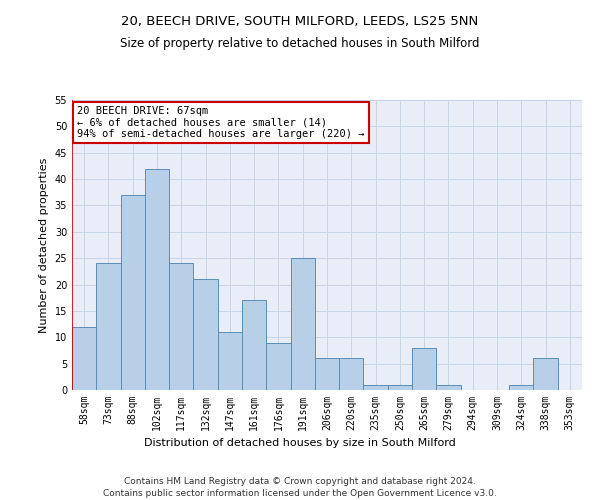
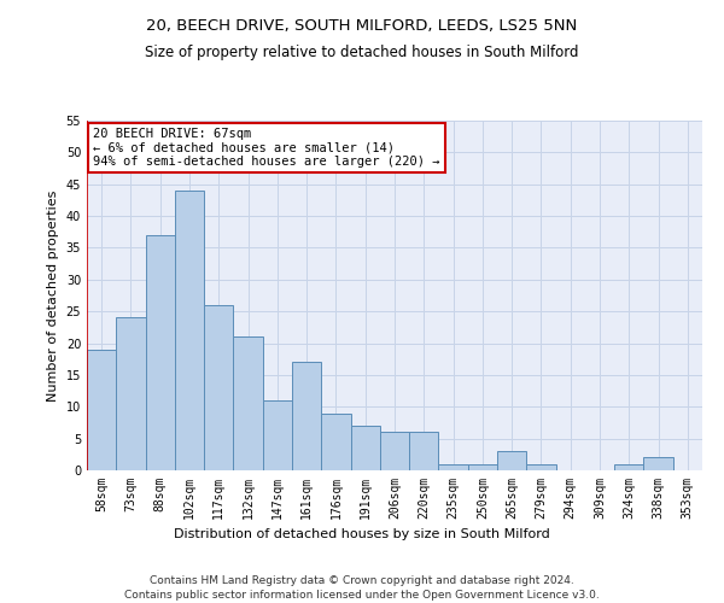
58sqm: 12 -> 19
102sqm: 42 -> 44
117sqm: 24 -> 26
191sqm: 25 -> 7
265sqm: 8 -> 3
338sqm: 6 -> 2
